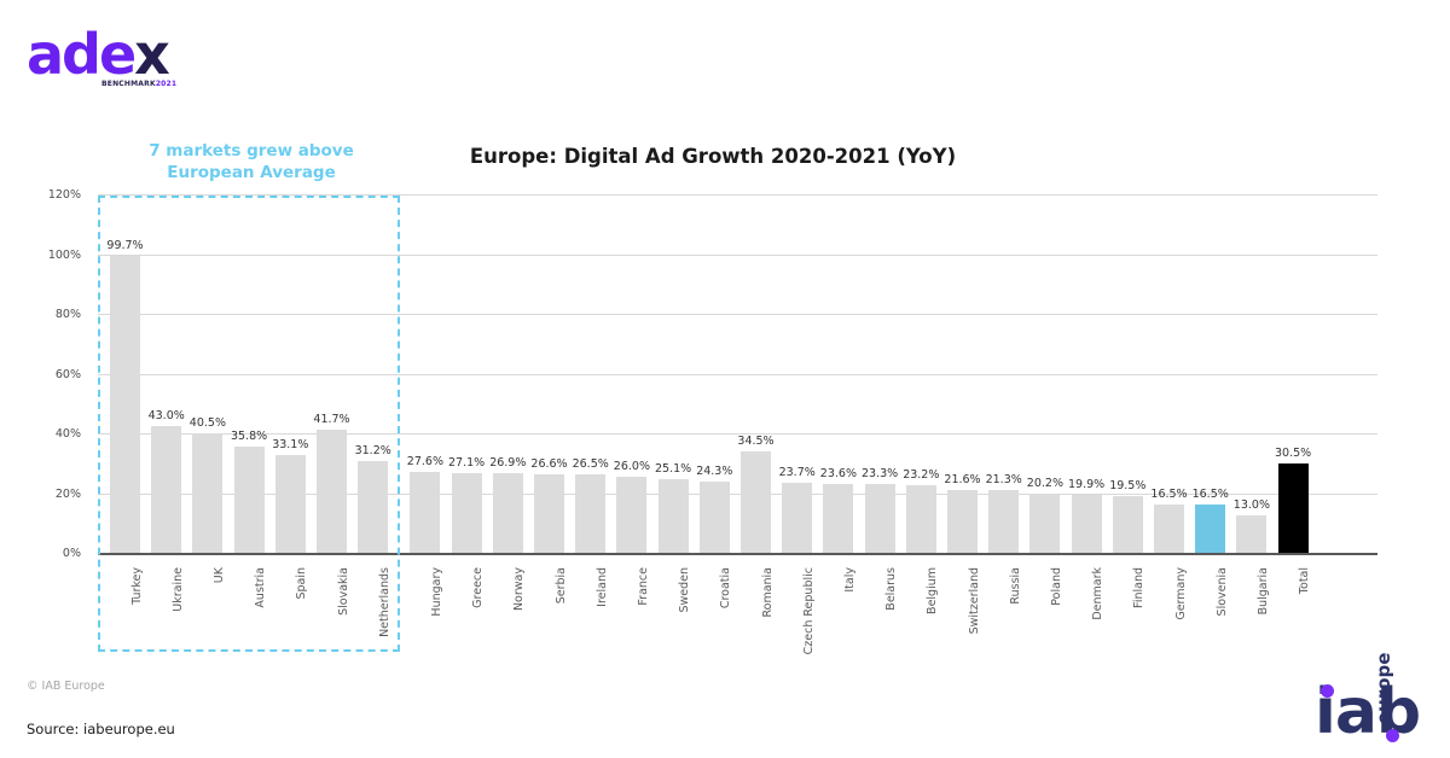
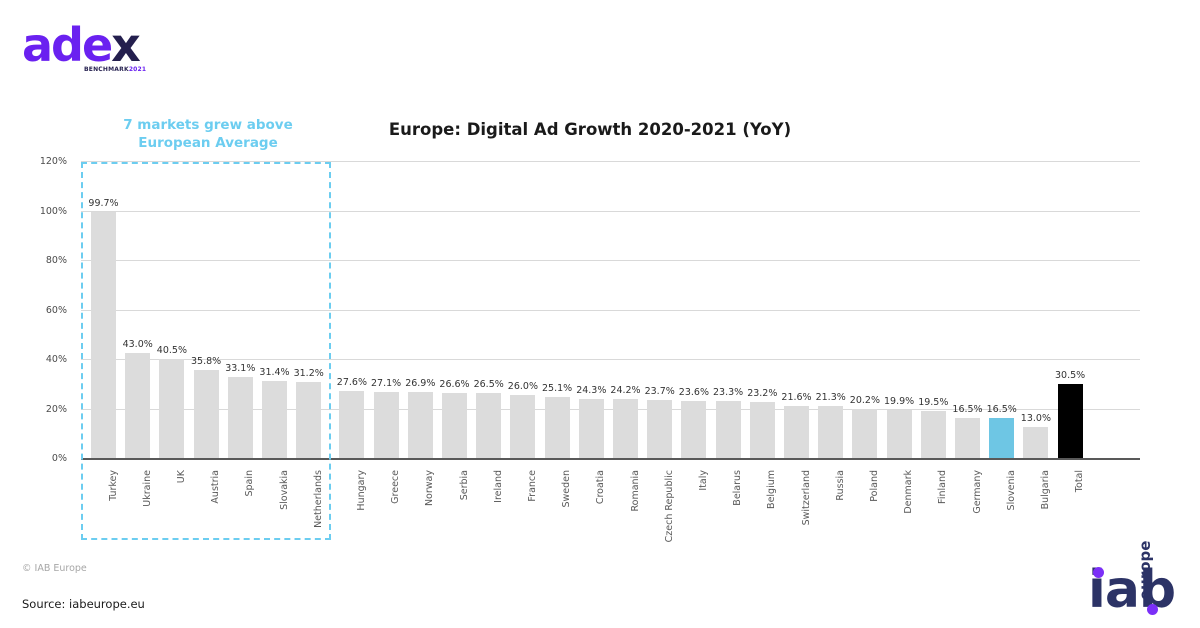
Slovakia: 41.7% -> 31.4%
Romania: 34.5% -> 24.2%
